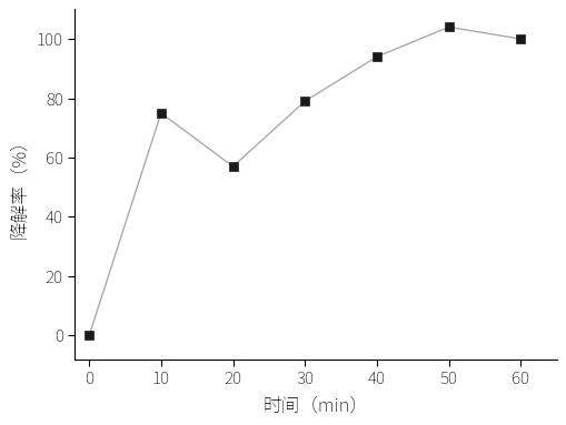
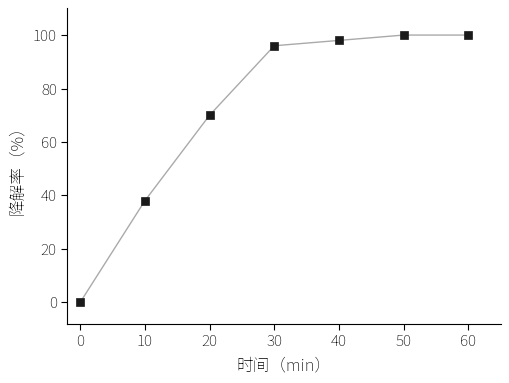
10: 75 -> 38
20: 57 -> 70
30: 79 -> 96
40: 94 -> 98
50: 104 -> 100
